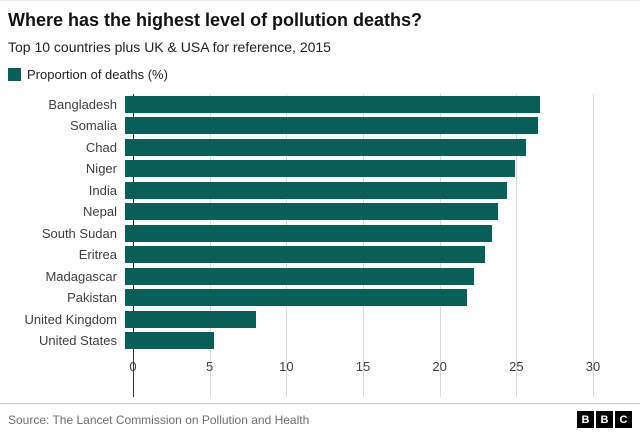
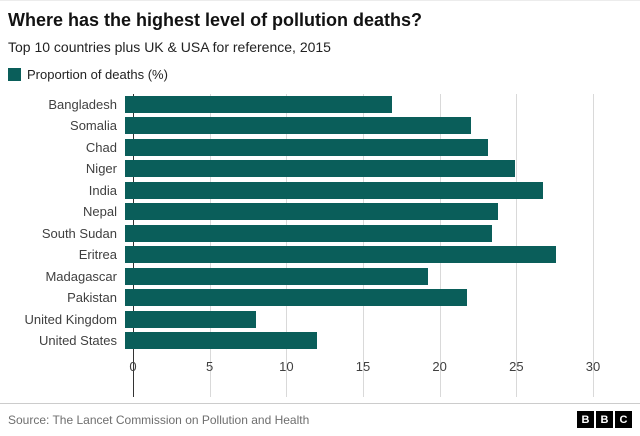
Bangladesh: 26.6 -> 17.1
Somalia: 26.5 -> 22.2
Chad: 25.7 -> 23.3
India: 24.5 -> 26.8
Eritrea: 23.1 -> 27.6
Madagascar: 22.4 -> 19.4
United States: 5.7 -> 12.3
